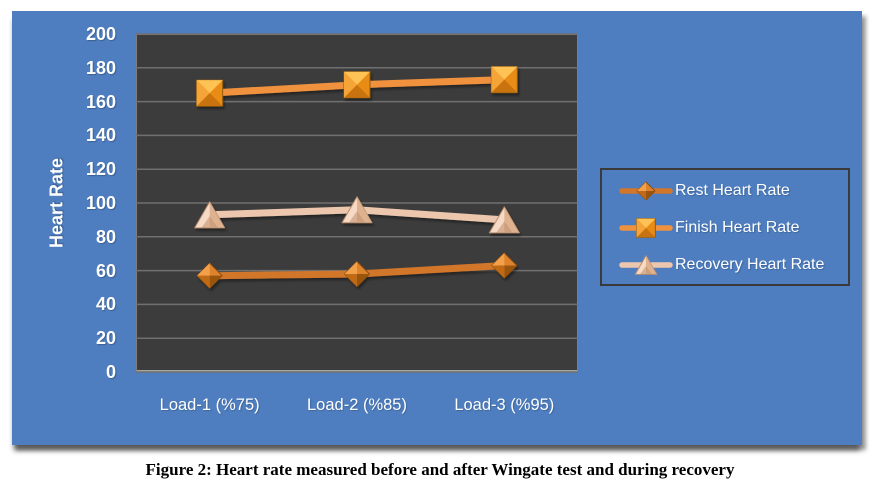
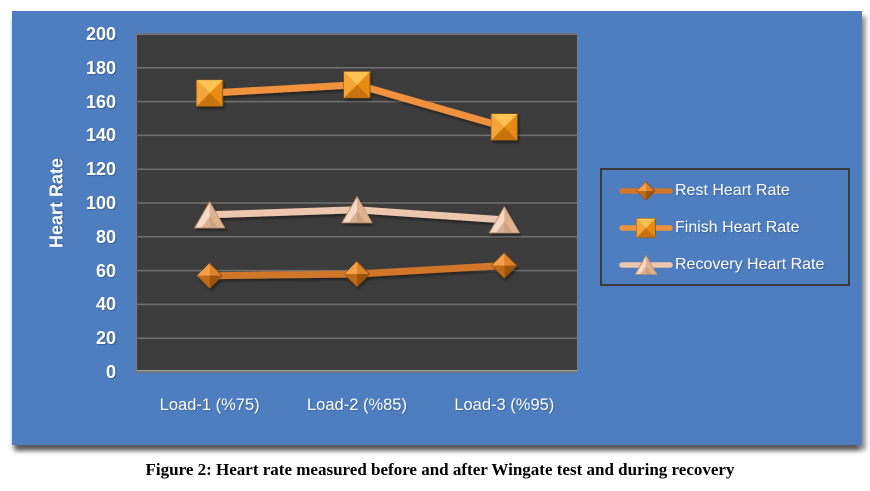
Finish Heart Rate/Load-3 (%95): 173 -> 145
